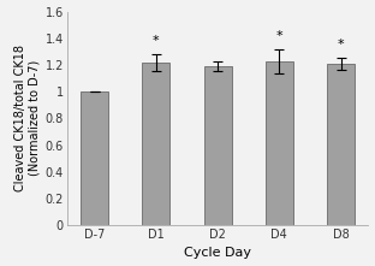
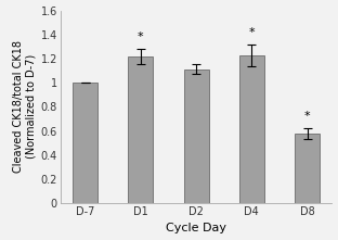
D2: 1.19 -> 1.11
D8: 1.21 -> 0.58
